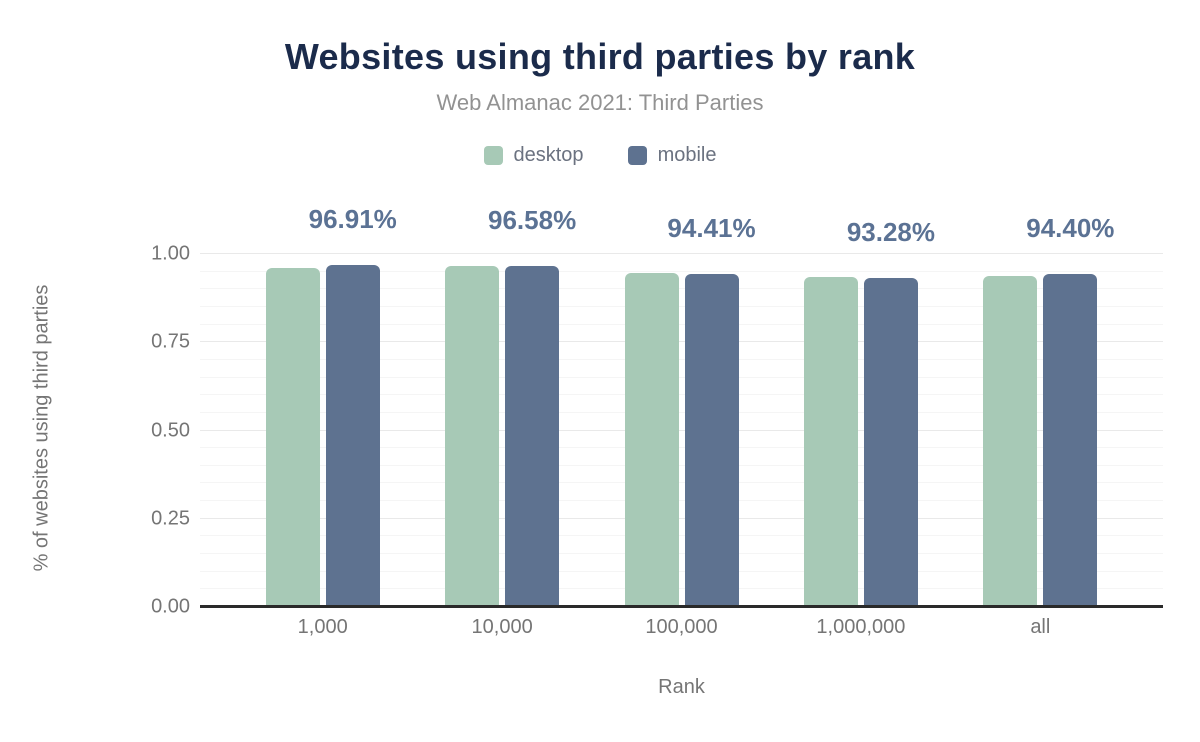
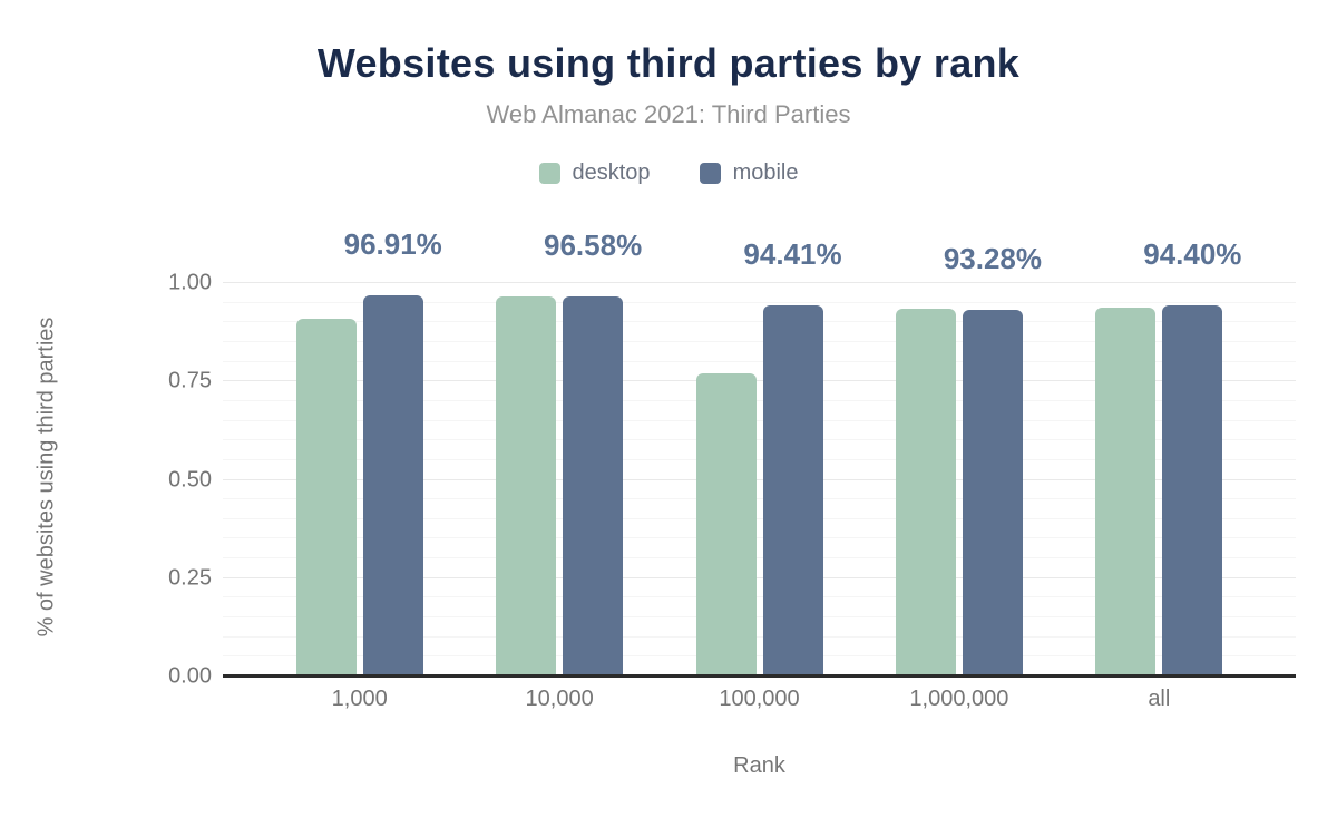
desktop/1,000: 0.96 -> 0.91
desktop/100,000: 0.95 -> 0.77
